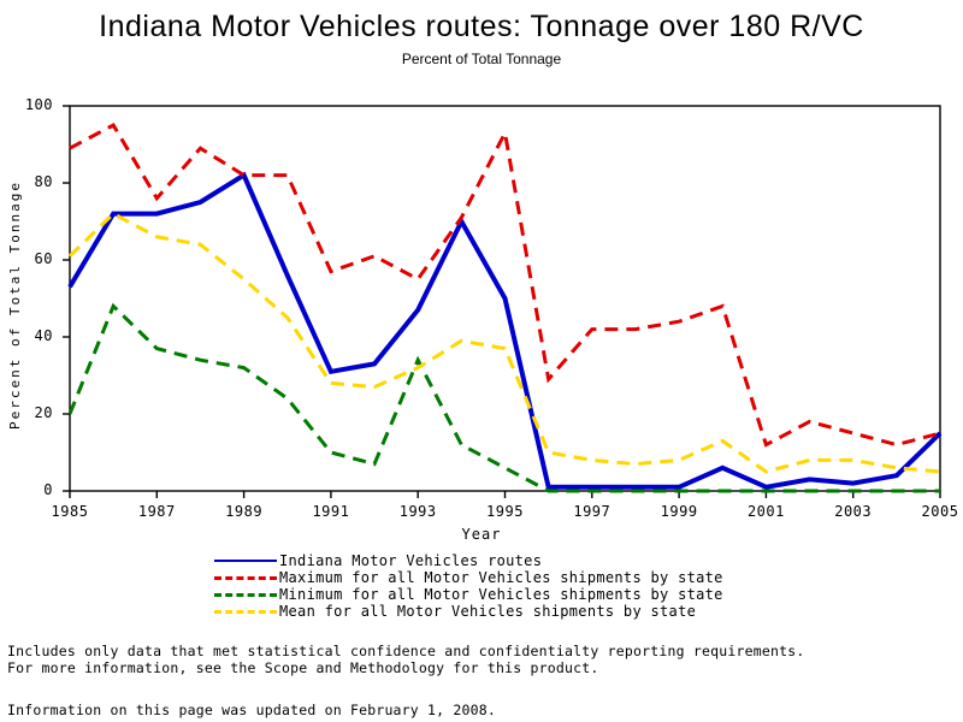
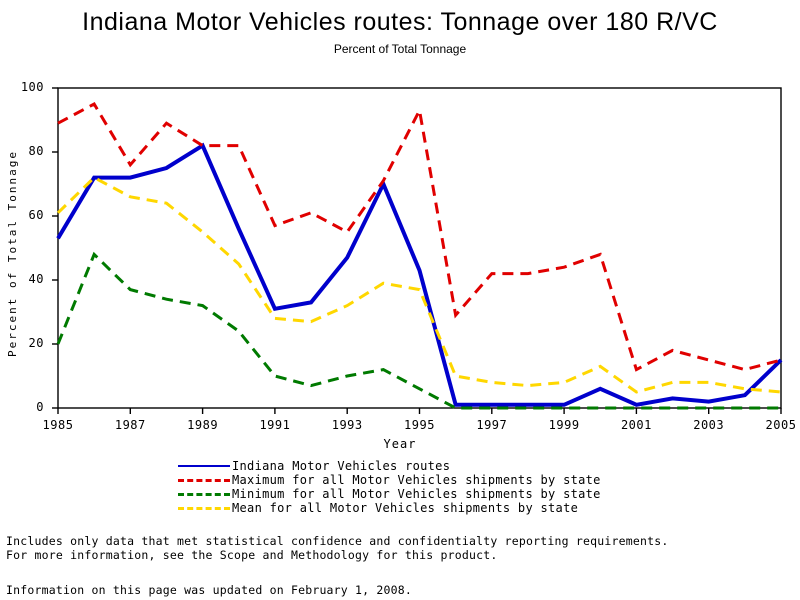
Minimum for all Motor Vehicles shipments by state/1993: 34 -> 10
Indiana Motor Vehicles routes/1995: 50 -> 43
